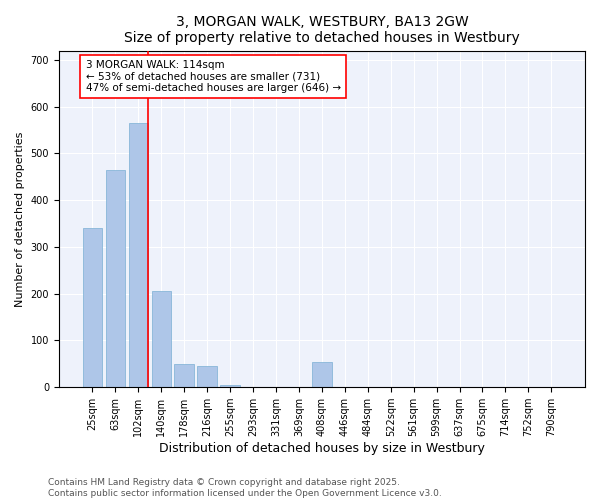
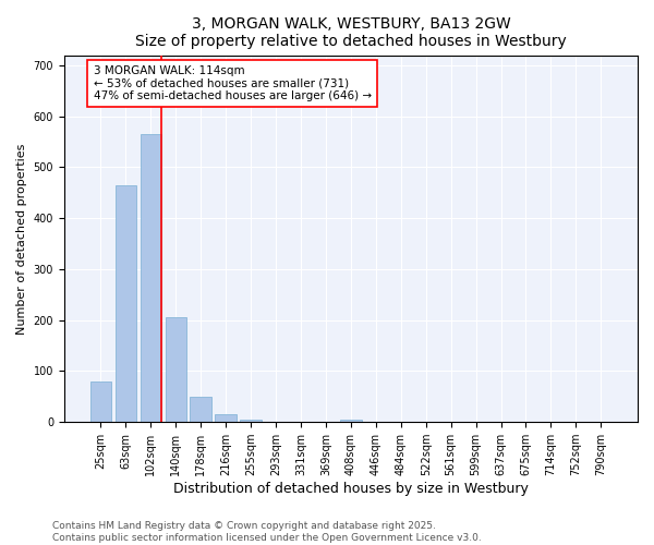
25sqm: 340 -> 80
216sqm: 45 -> 15
408sqm: 55 -> 5
